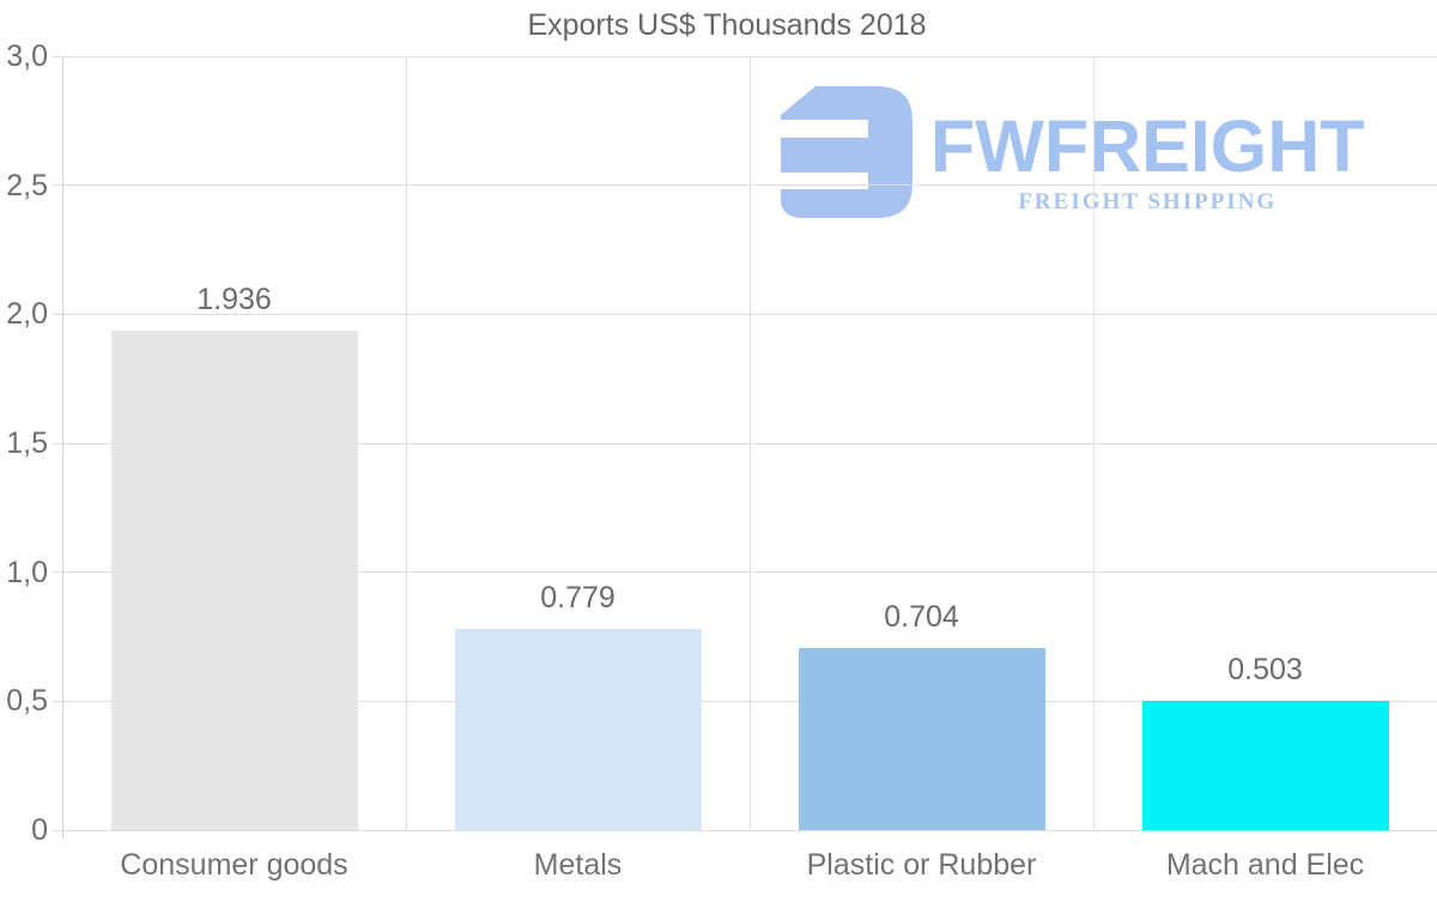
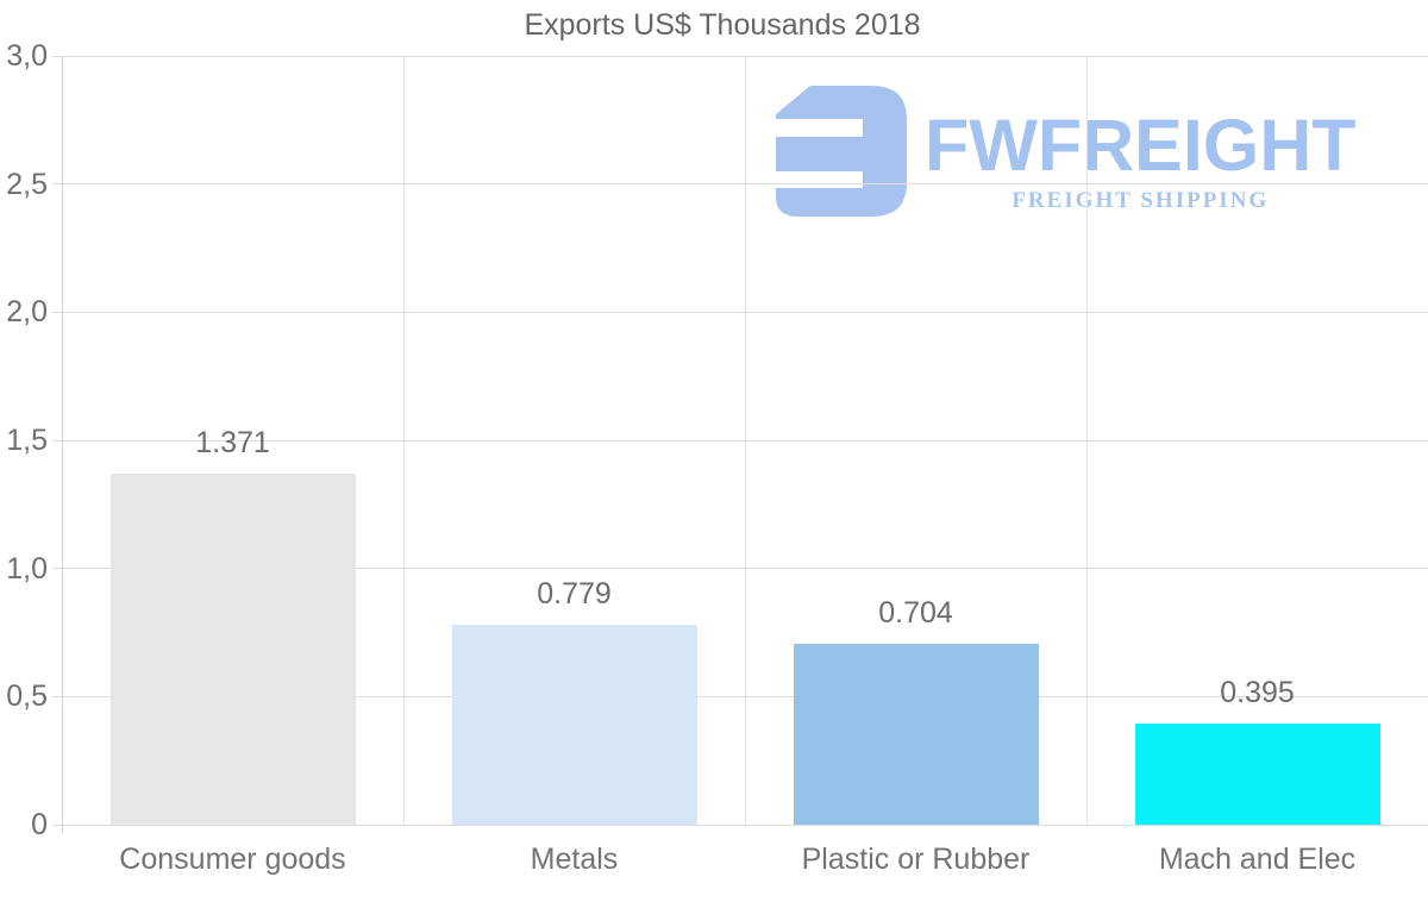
Consumer goods: 1.936 -> 1.371
Mach and Elec: 0.503 -> 0.395
